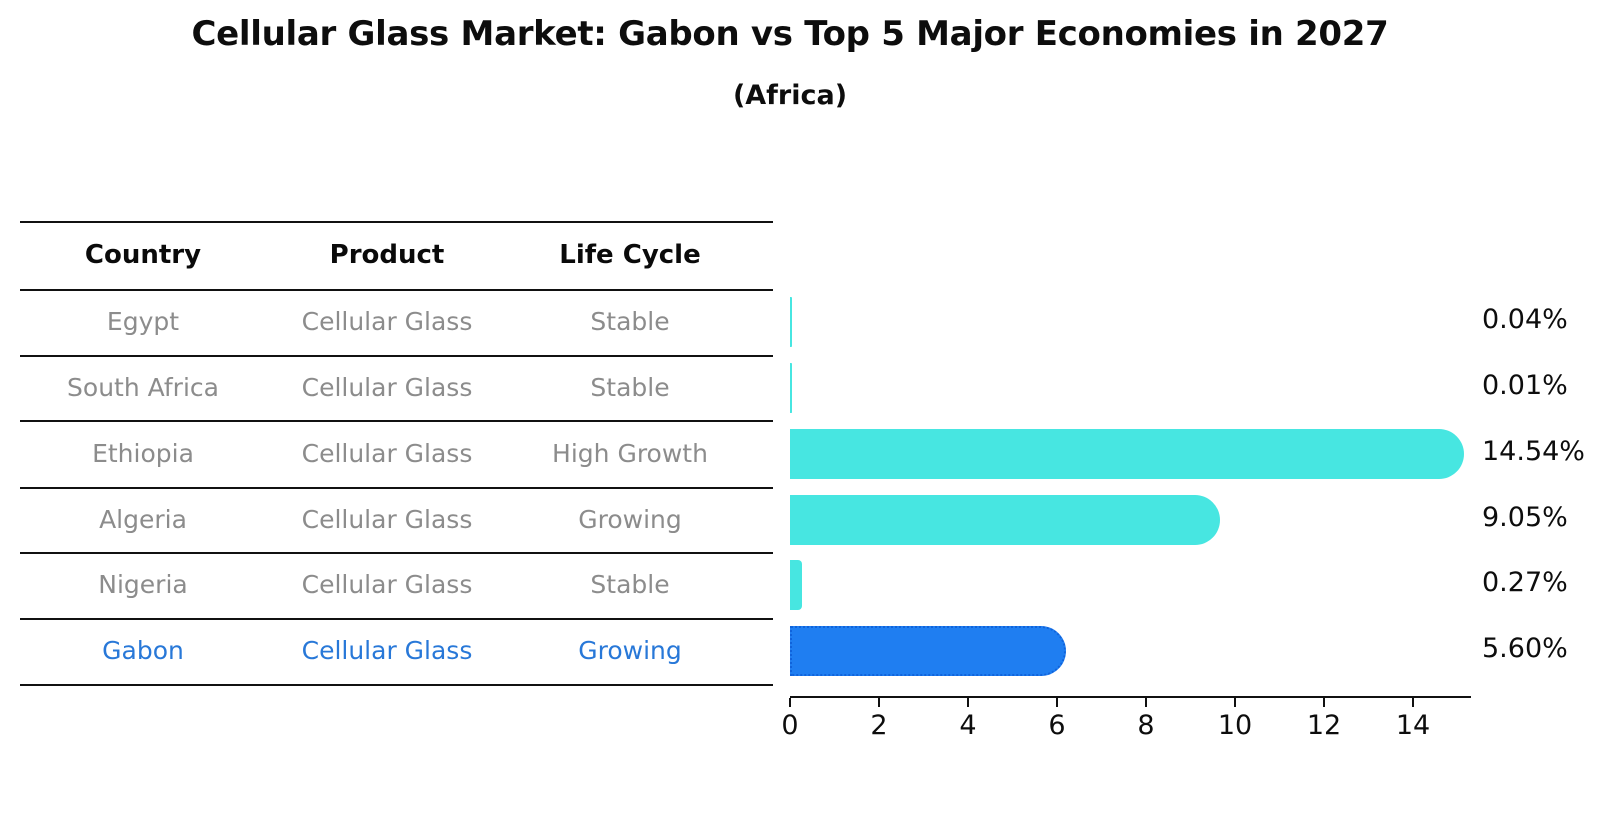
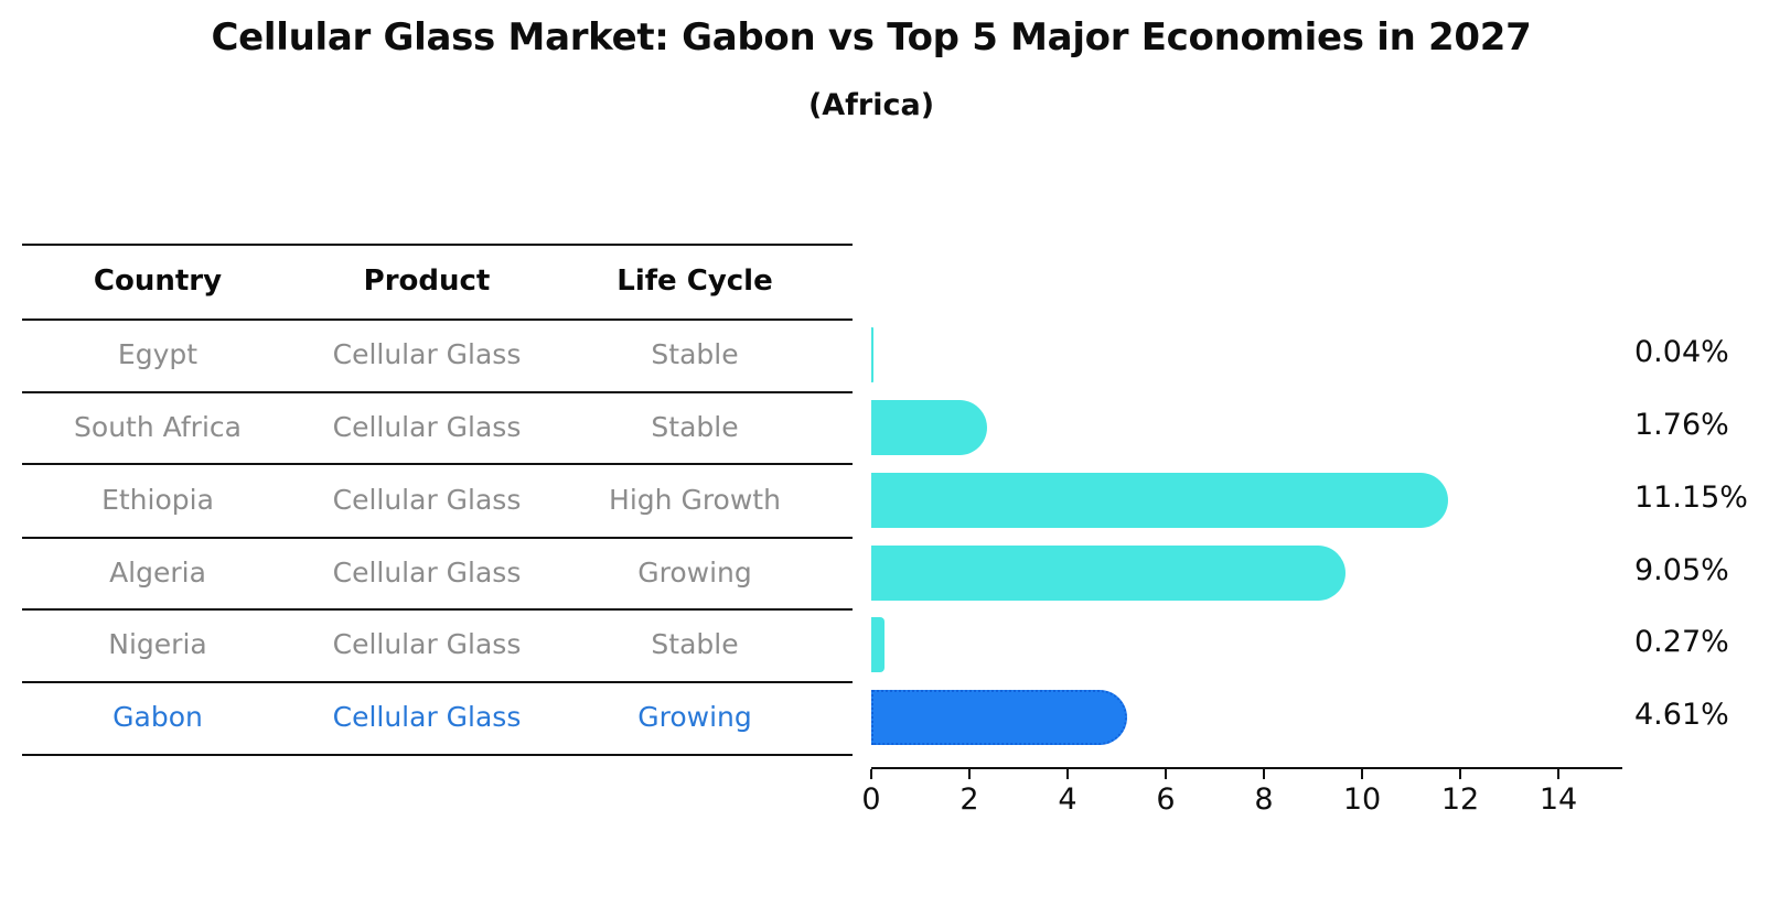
South Africa: 0.01% -> 1.76%
Ethiopia: 14.54% -> 11.15%
Gabon: 5.60% -> 4.61%
